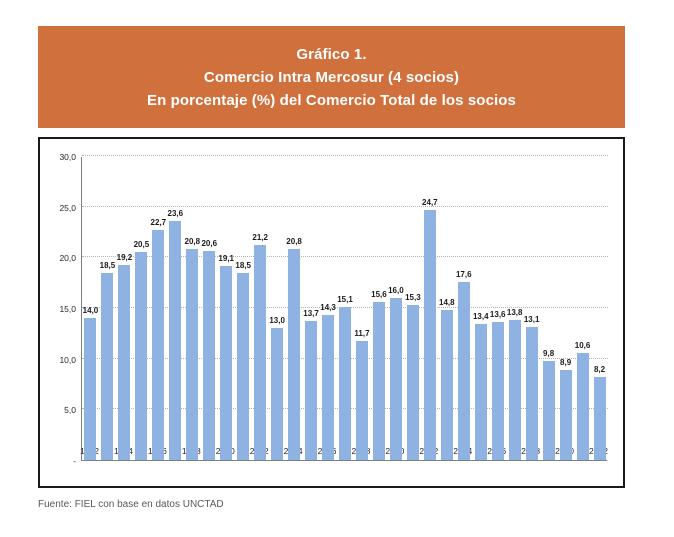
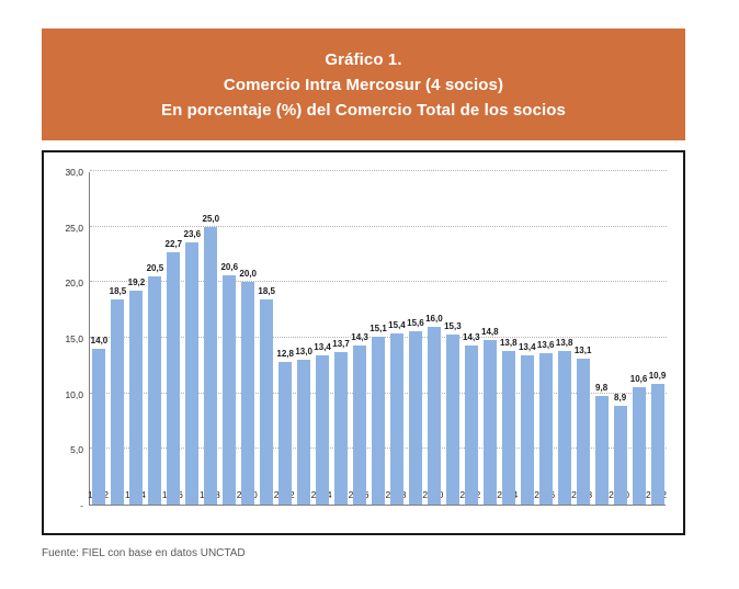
1998: 20,8 -> 25,0
2000: 19,1 -> 20,0
2002: 21,2 -> 12,8
2004: 20,8 -> 13,4
2008: 11,7 -> 15,4
2012: 24,7 -> 14,3
2014: 17,6 -> 13,8
2022: 8,2 -> 10,9
